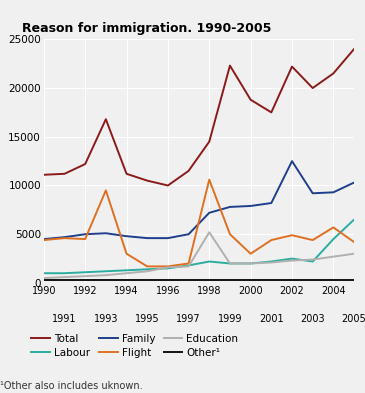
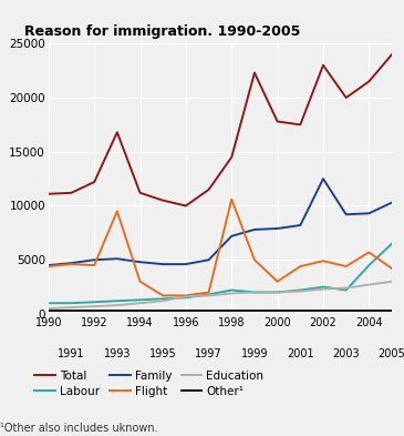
Education/1998: 5200 -> 1900
Total/2000: 18800 -> 17800
Total/2002: 22200 -> 23000
